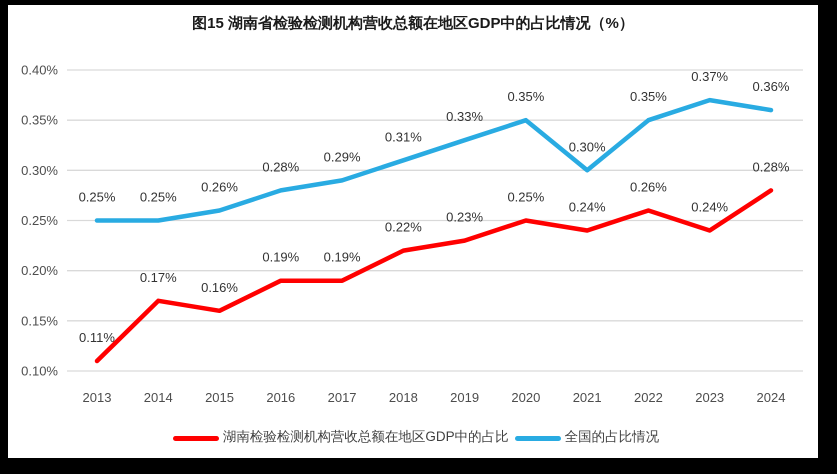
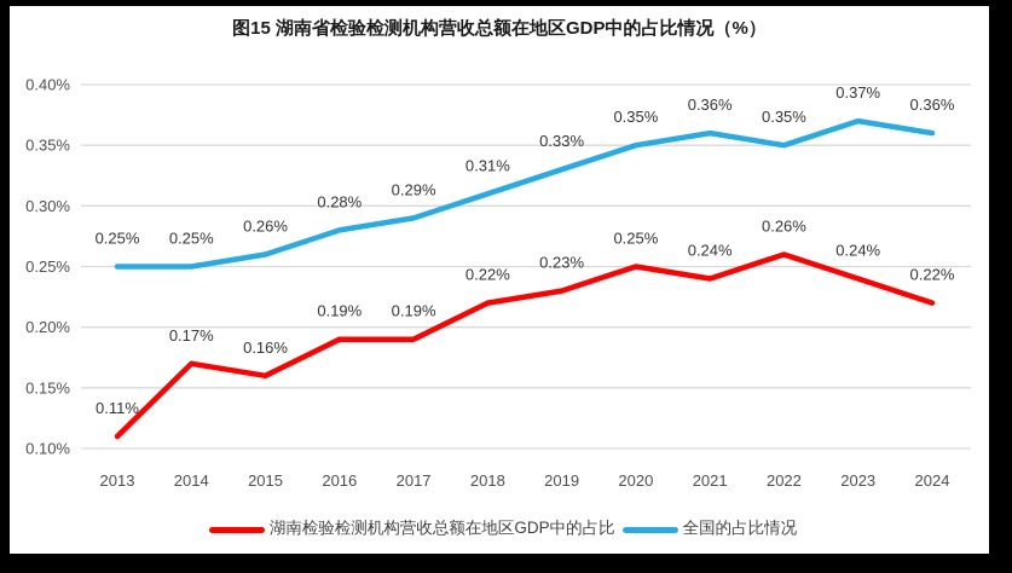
全国的占比情况/2021: 0.30% -> 0.36%
湖南检验检测机构营收总额在地区GDP中的占比/2024: 0.28% -> 0.22%
